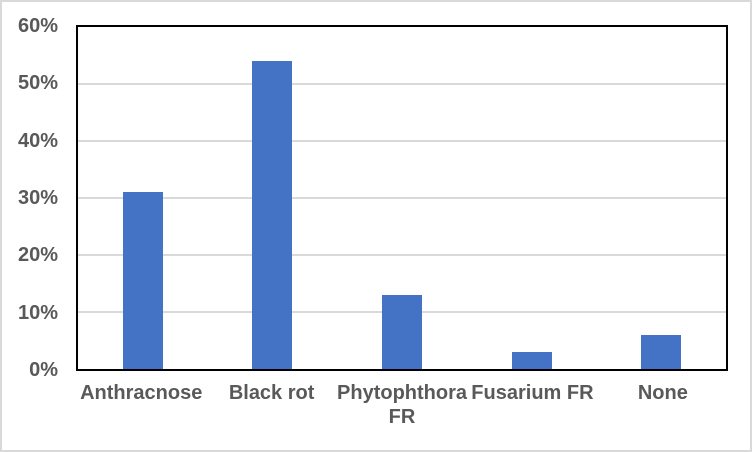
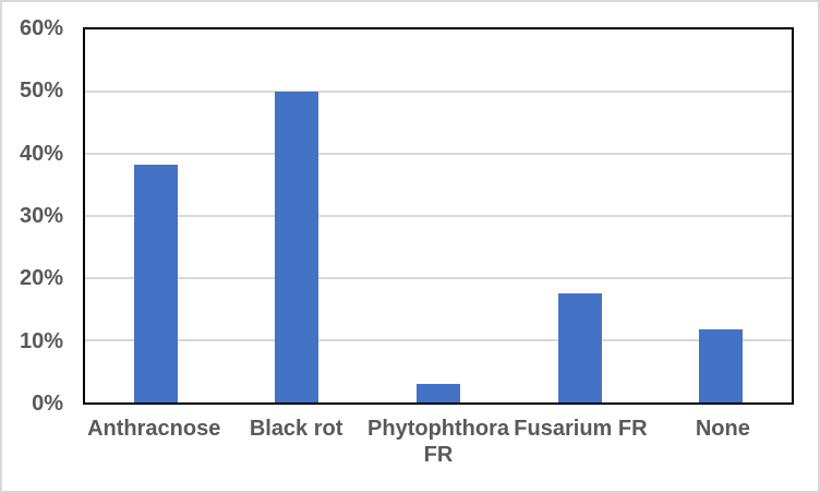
Anthracnose: 31% -> 38%
Black rot: 54% -> 50%
Phytophthora FR: 13% -> 3%
Fusarium FR: 3% -> 18%
None: 6% -> 12%
